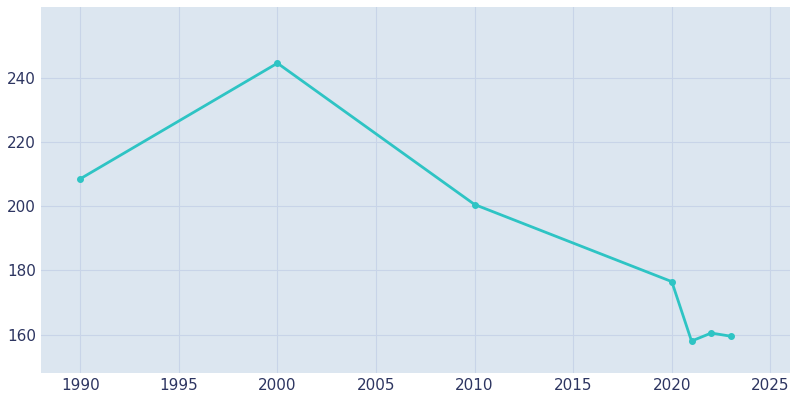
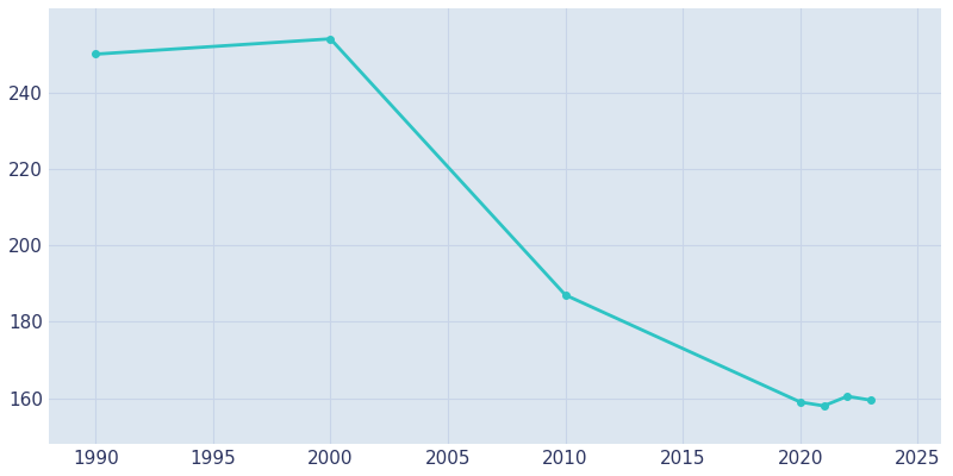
1990: 208.5 -> 250.0
2000: 244.5 -> 254.0
2010: 200.5 -> 187.0
2020: 176.5 -> 159.0
